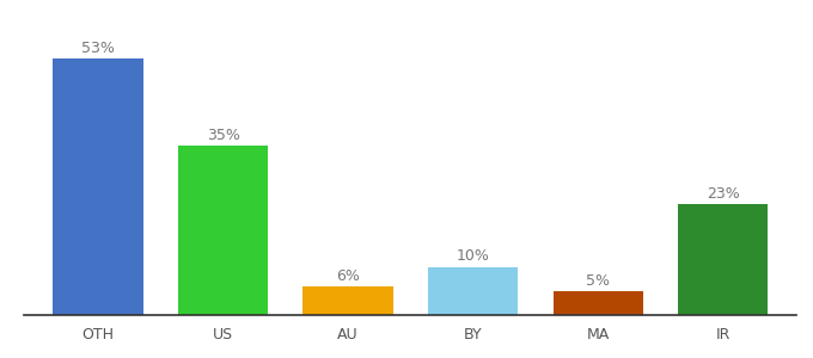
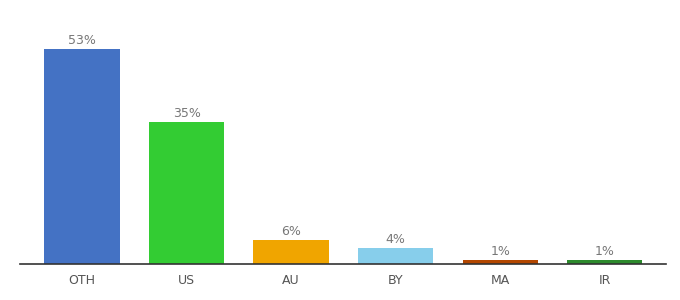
BY: 10% -> 4%
MA: 5% -> 1%
IR: 23% -> 1%
